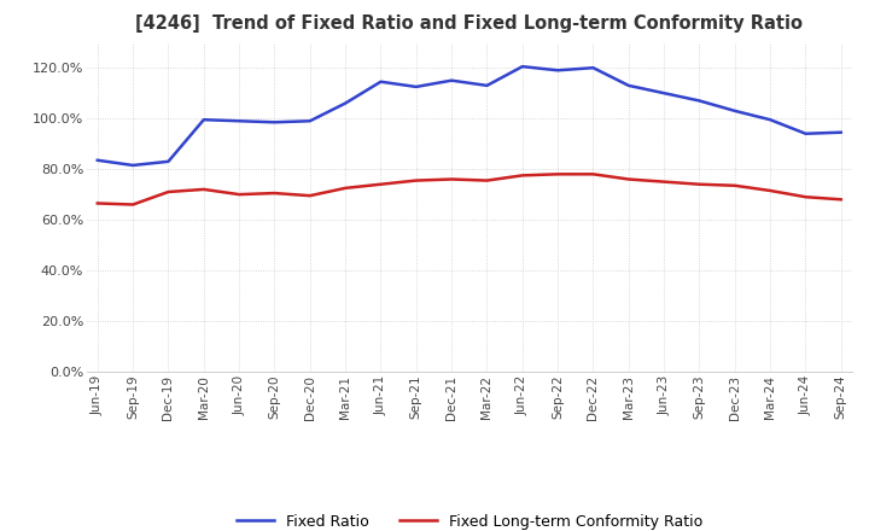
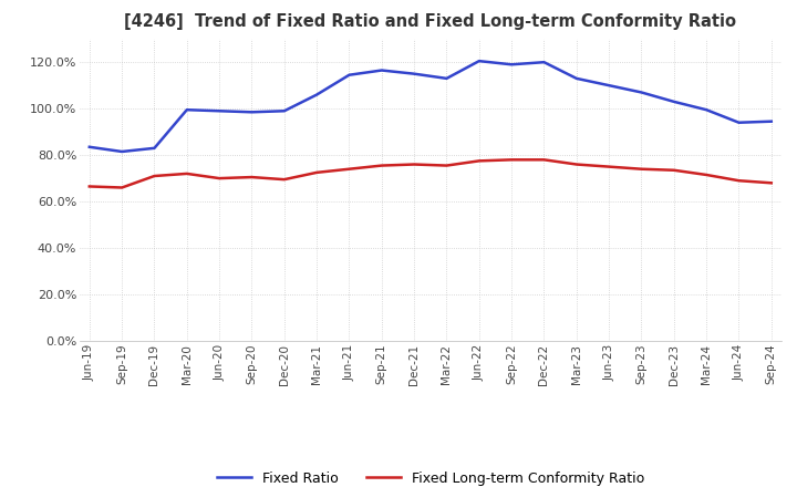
Fixed Ratio/Sep-21: 112.5% -> 116.5%
